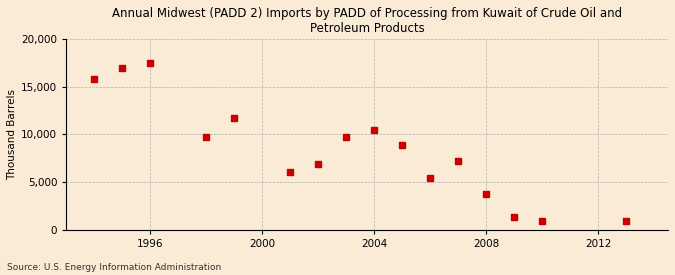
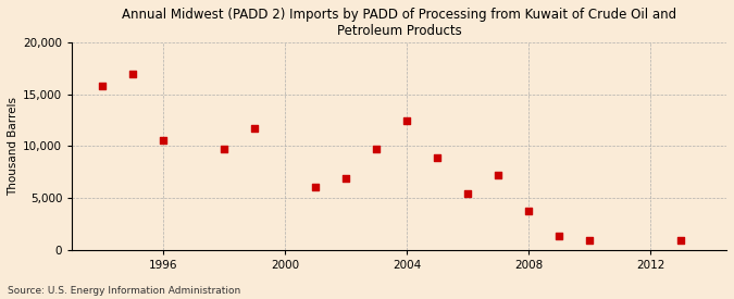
1996: 17,500 -> 10,600
2004: 10,500 -> 12,400
